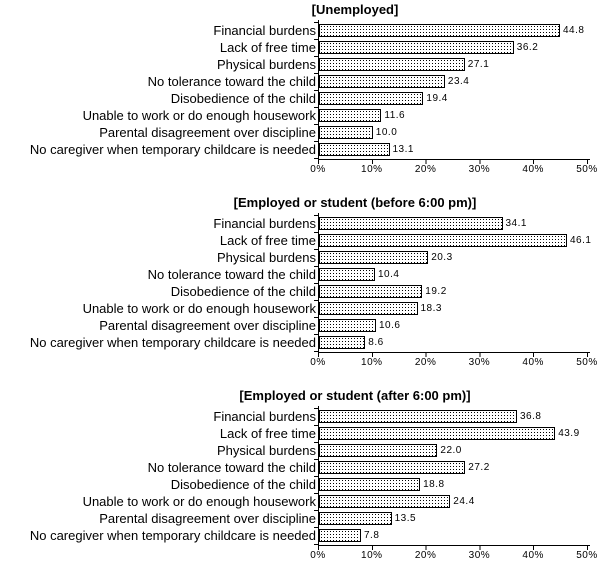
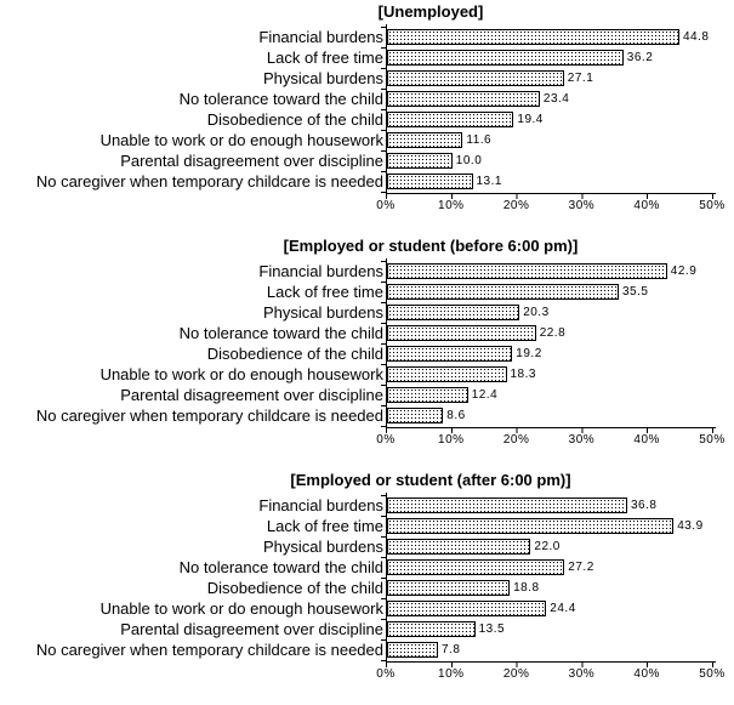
[Employed or student (before 6:00 pm)]/Financial burdens: 34.1 -> 42.9
[Employed or student (before 6:00 pm)]/Lack of free time: 46.1 -> 35.5
[Employed or student (before 6:00 pm)]/No tolerance toward the child: 10.4 -> 22.8
[Employed or student (before 6:00 pm)]/Parental disagreement over discipline: 10.6 -> 12.4
